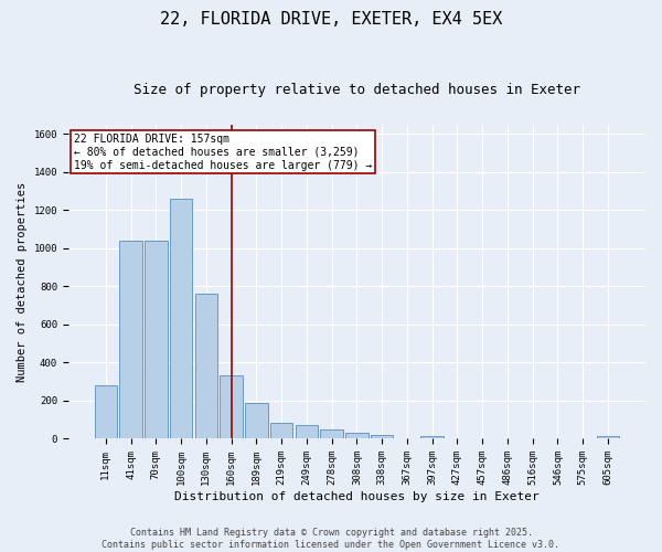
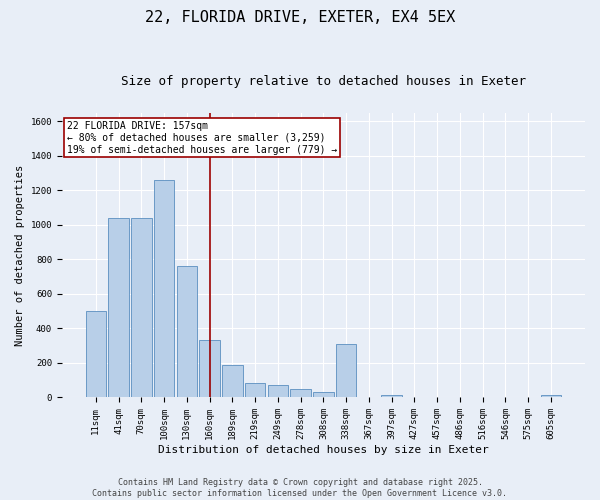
11sqm: 280 -> 500
338sqm: 20 -> 310
